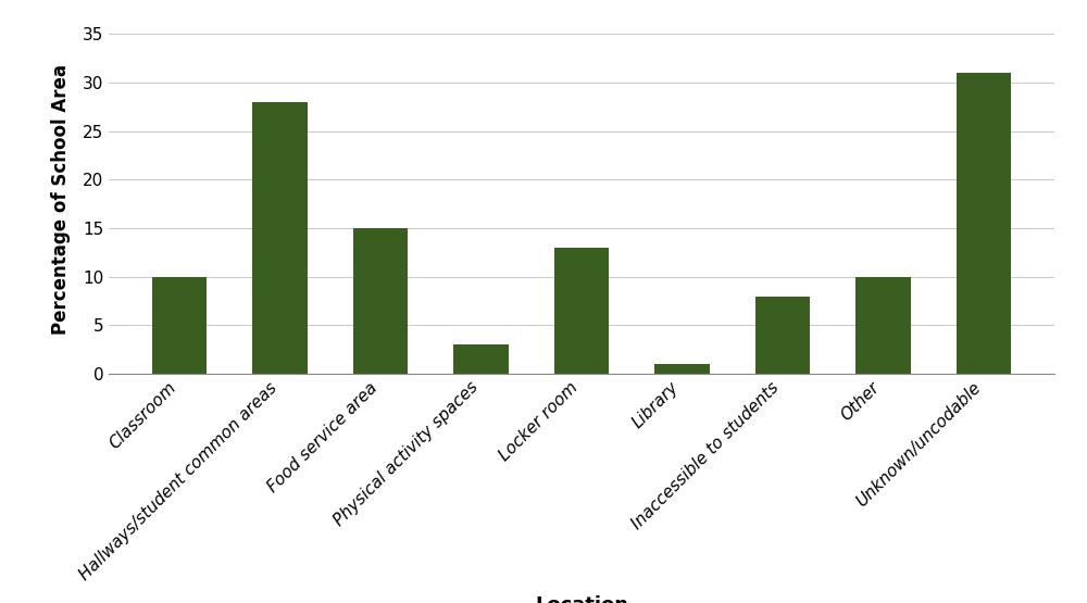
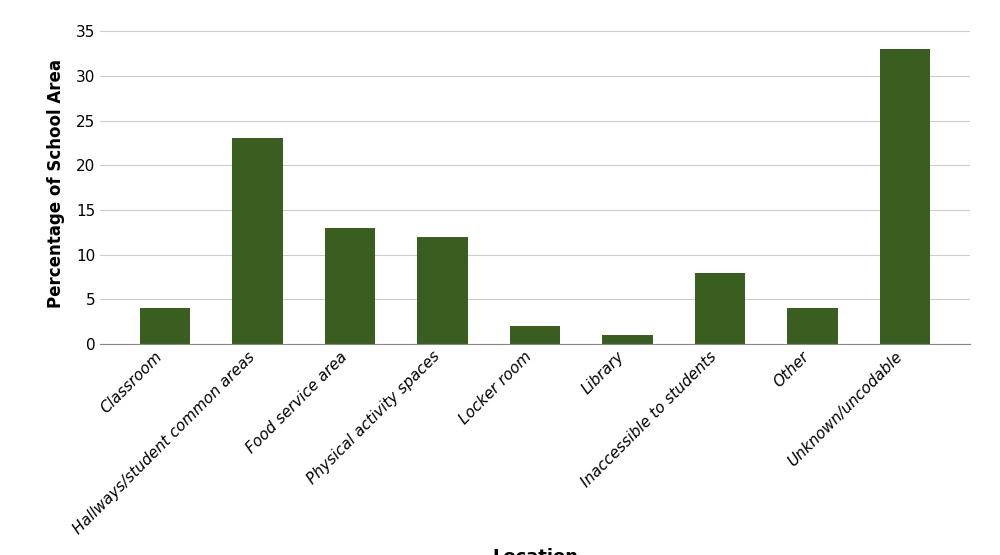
Classroom: 10 -> 4
Hallways/student common areas: 28 -> 23
Food service area: 15 -> 13
Physical activity spaces: 3 -> 12
Locker room: 13 -> 2
Other: 10 -> 4
Unknown/uncodable: 31 -> 33
